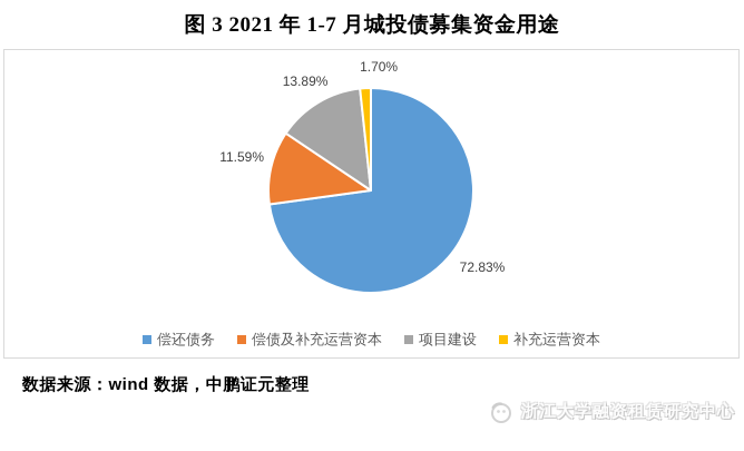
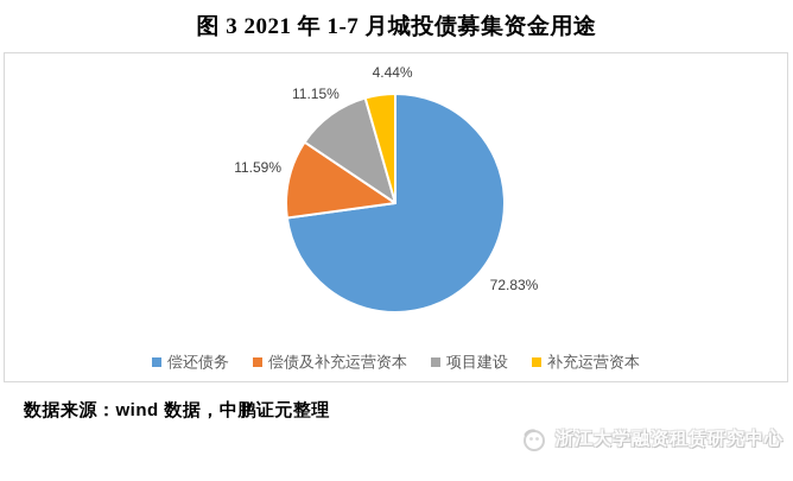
项目建设: 13.89% -> 11.15%
补充运营资本: 1.70% -> 4.44%
